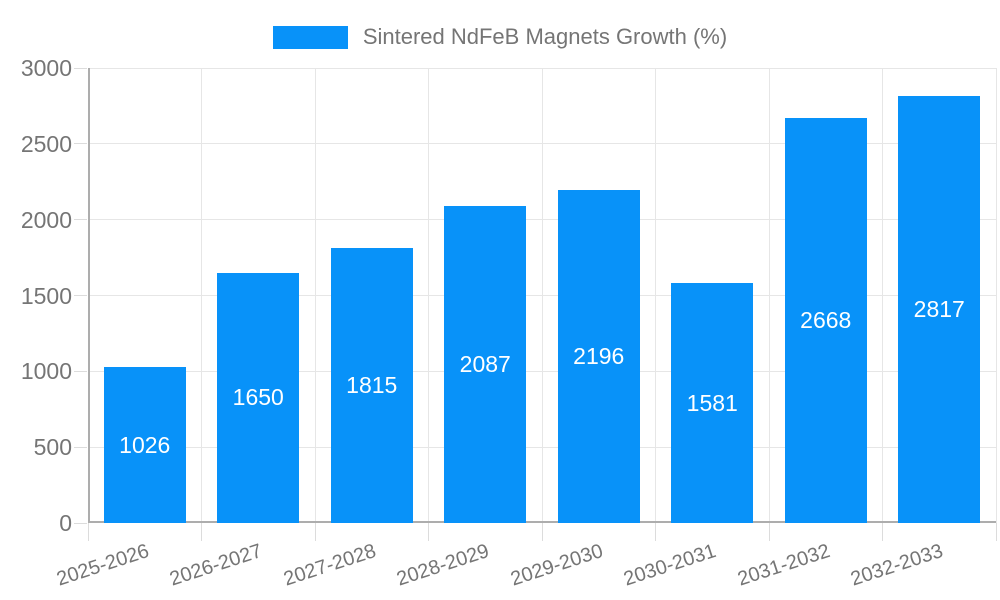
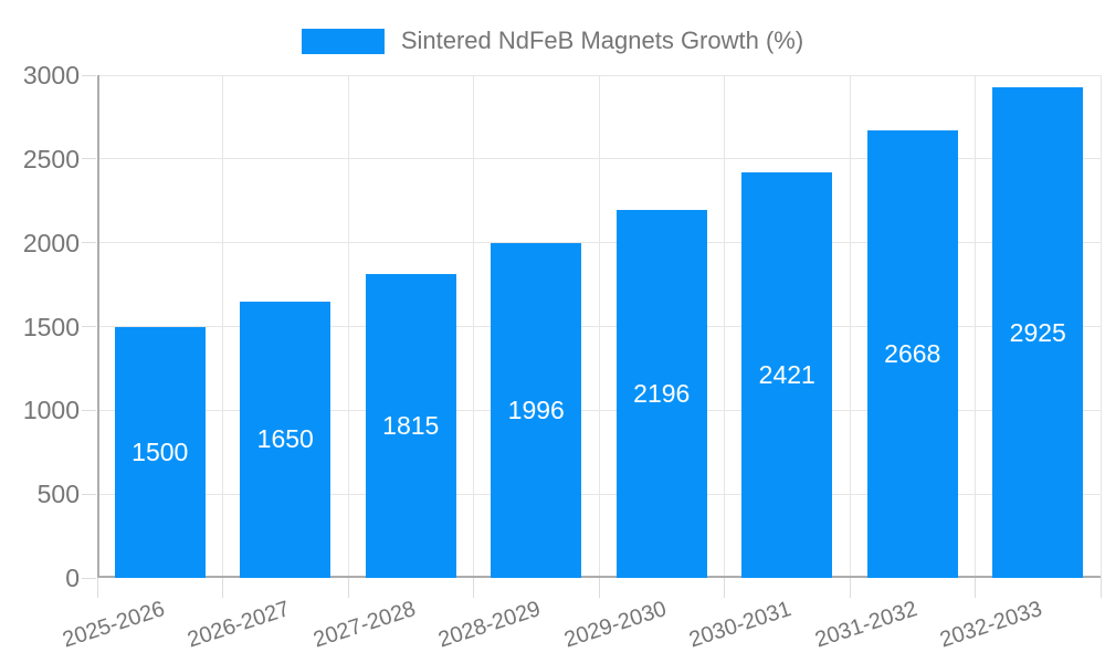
2025-2026: 1026 -> 1500
2028-2029: 2087 -> 1996
2030-2031: 1581 -> 2421
2032-2033: 2817 -> 2925
